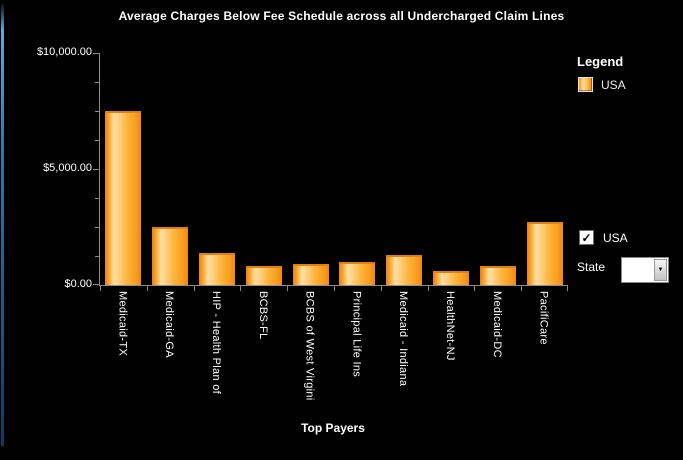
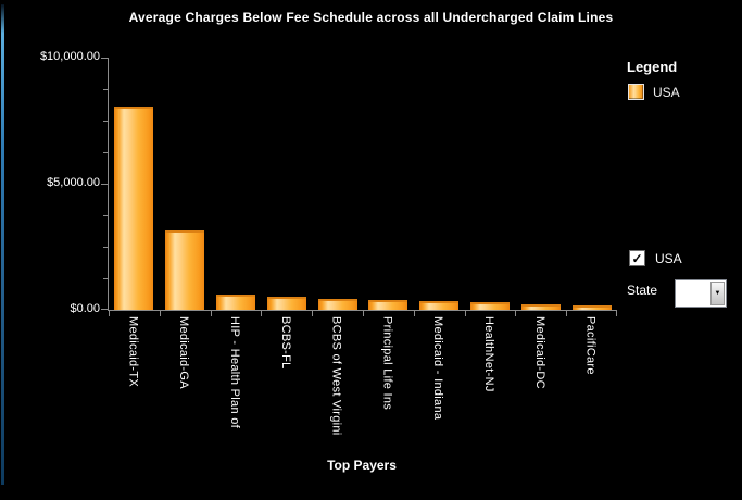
Medicaid-TX: $7500 -> $8000
Medicaid-GA: $2500 -> $3200
HIP - Health Plan of: $1400 -> $600
BCBS-FL: $800 -> $500
BCBS of West Virgini: $900 -> $400
Principal Life Ins: $1000 -> $400
Medicaid - Indiana: $1300 -> $400
HealthNet-NJ: $600 -> $300
Medicaid-DC: $800 -> $200
PacifiCare: $2700 -> $200
